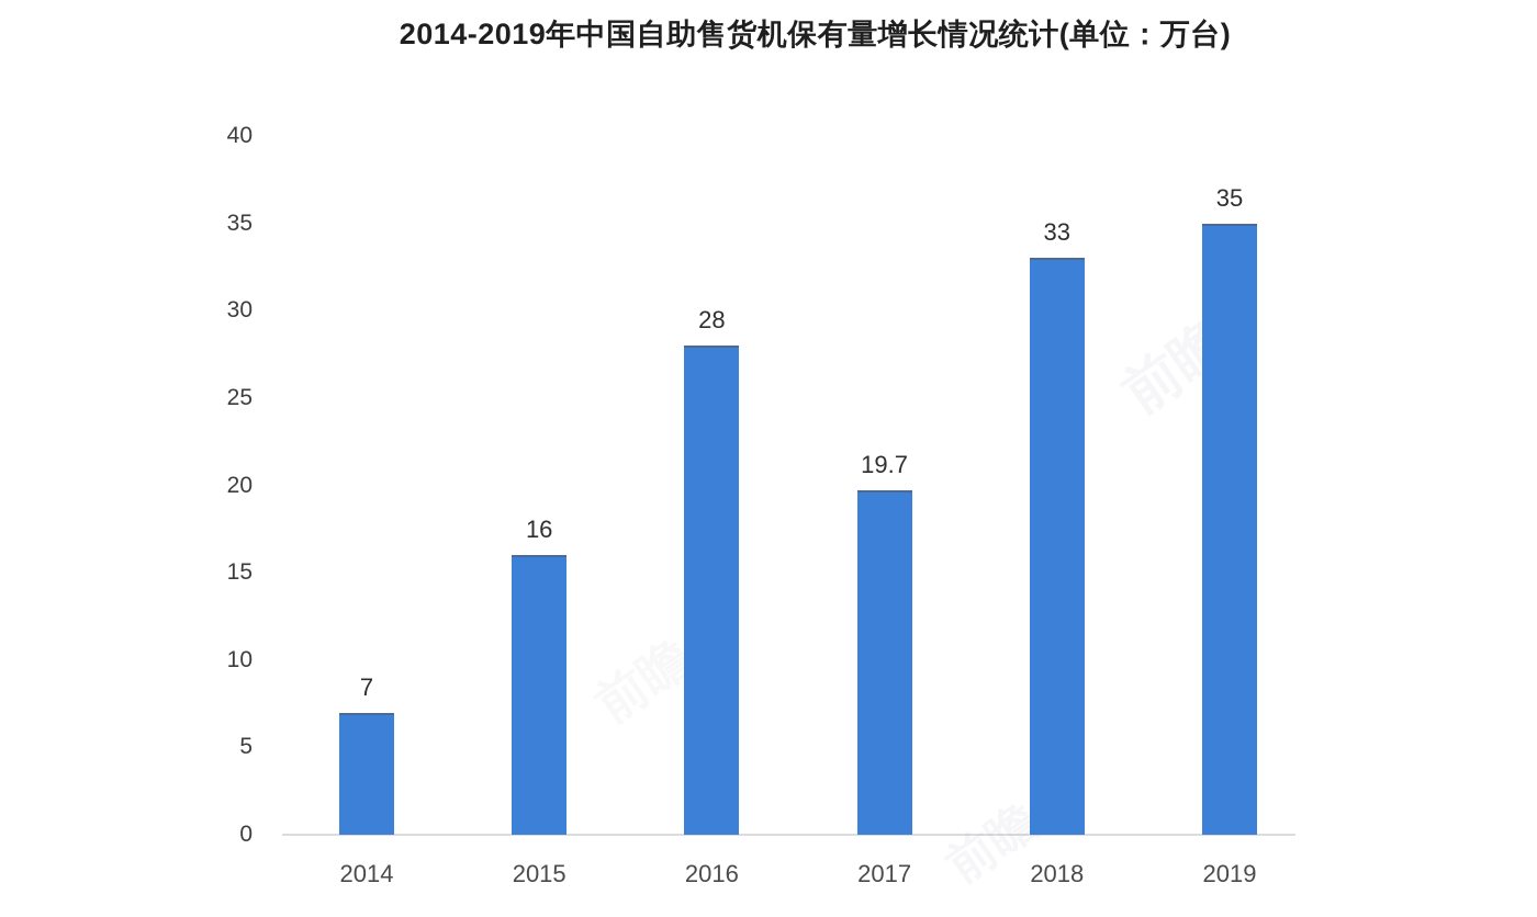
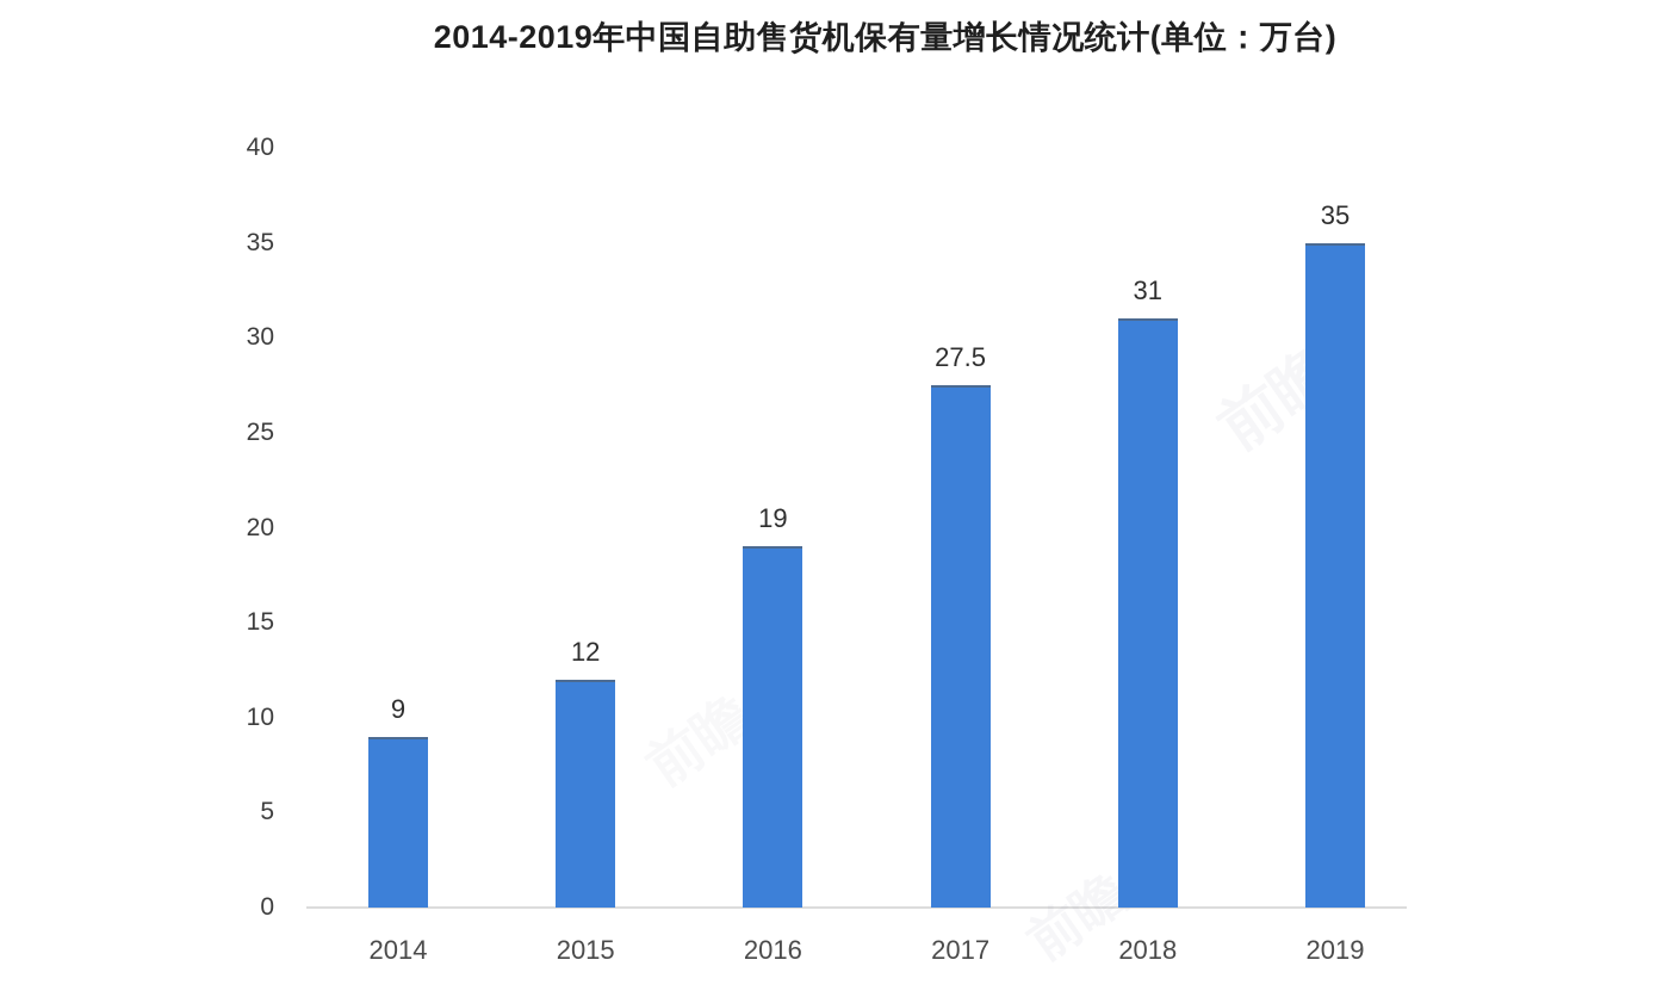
2014: 7 -> 9
2015: 16 -> 12
2016: 28 -> 19
2017: 19.7 -> 27.5
2018: 33 -> 31
